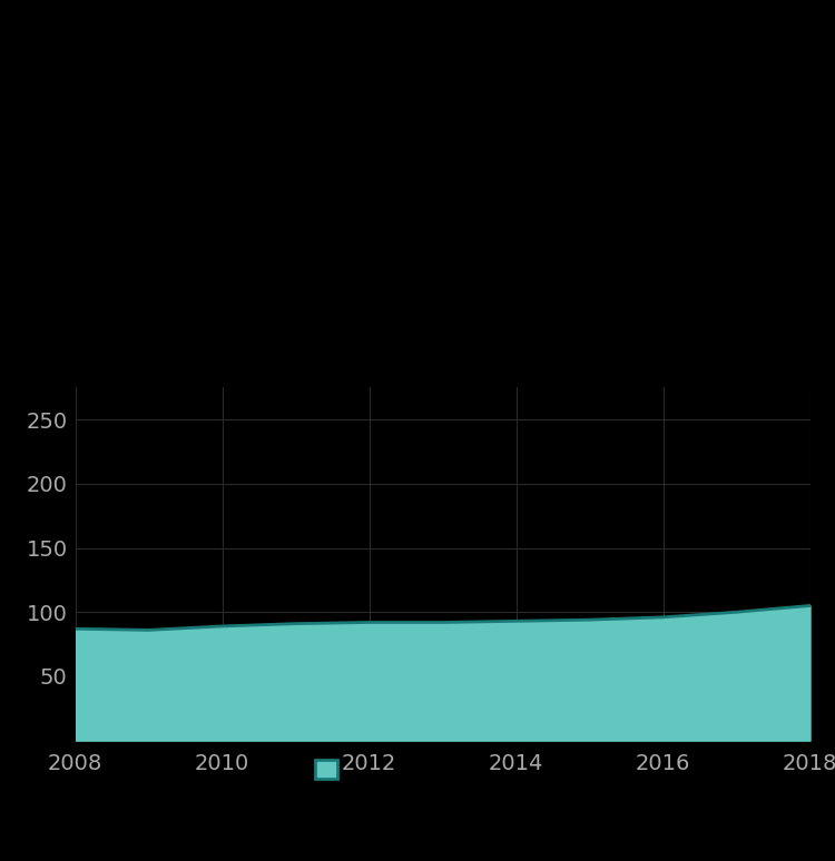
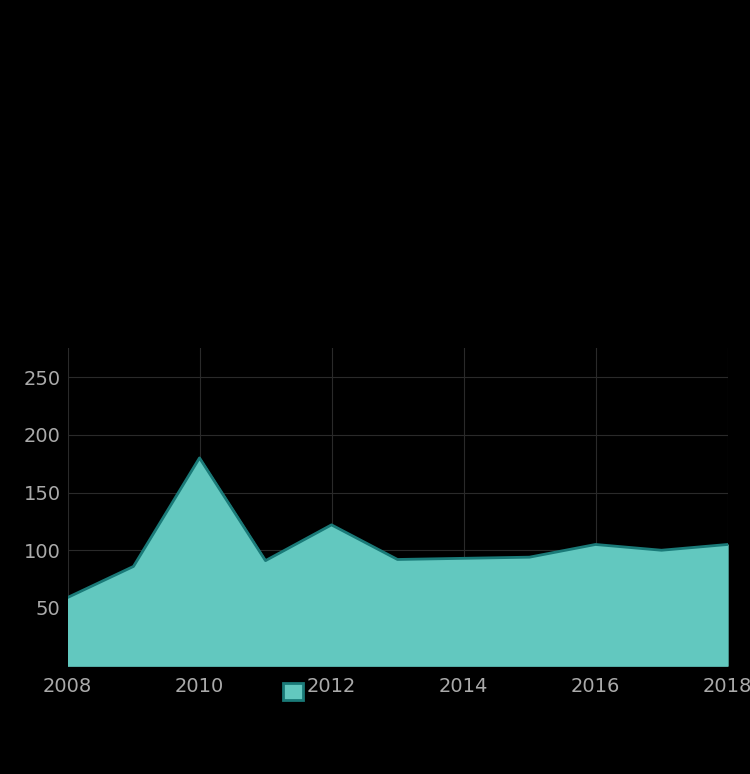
2008: 87 -> 59
2010: 89 -> 180
2012: 92 -> 122
2016: 96 -> 105
